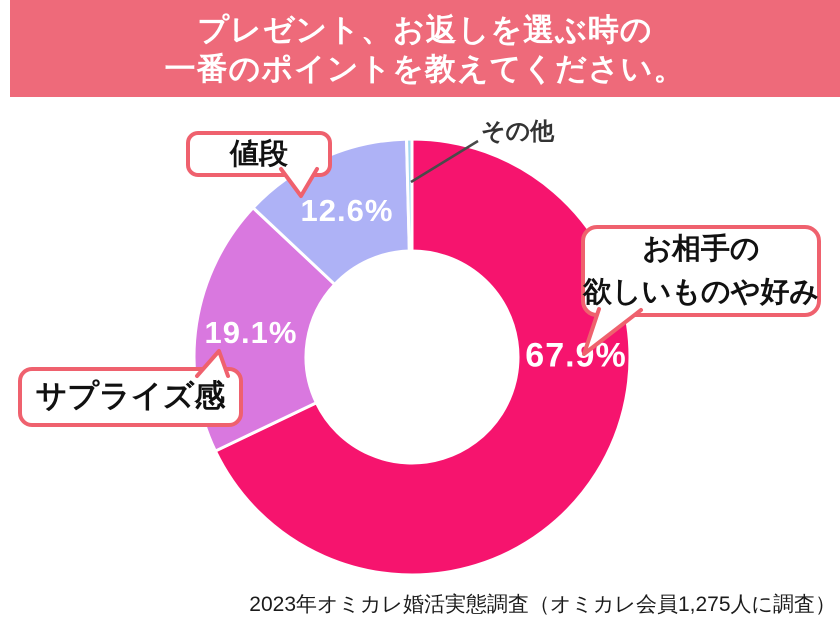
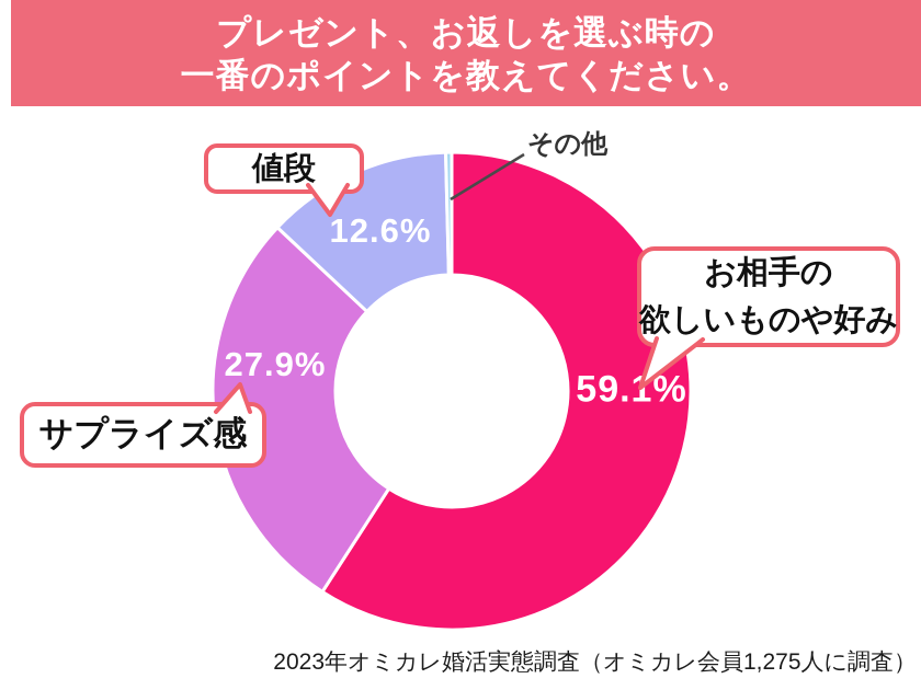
お相手の欲しいものや好み: 67.9% -> 59.1%
サプライズ感: 19.1% -> 27.9%
